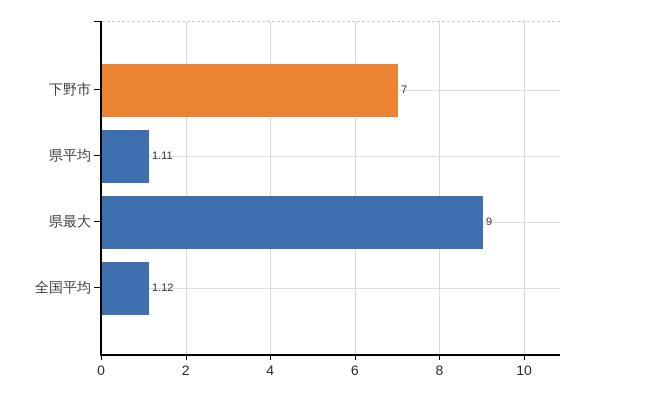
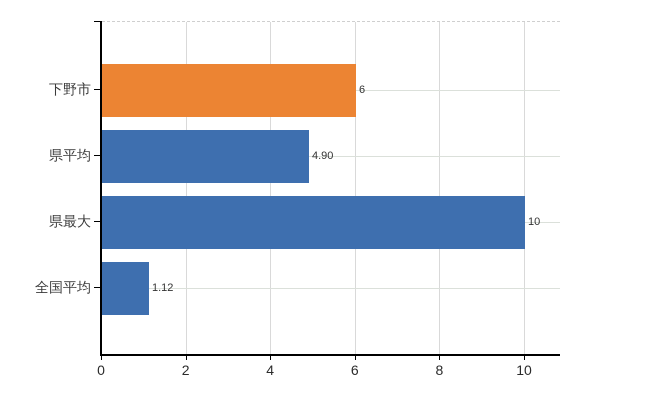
下野市: 7 -> 6
県平均: 1.11 -> 4.90
県最大: 9 -> 10
